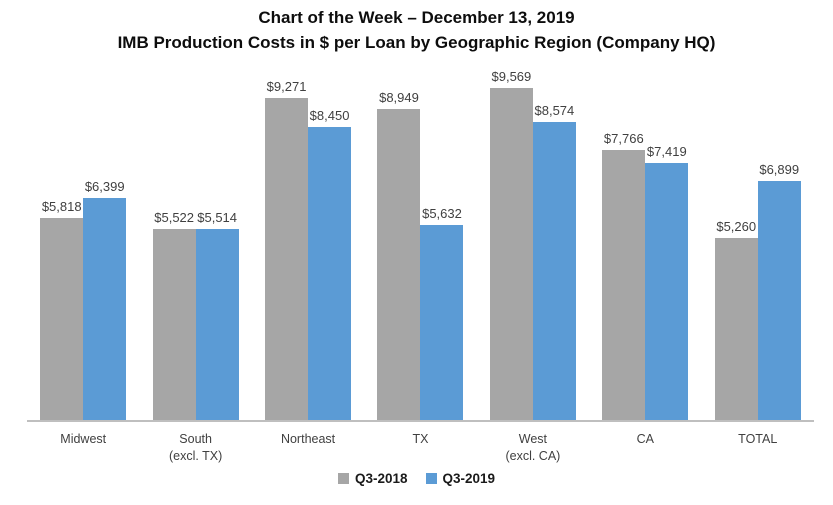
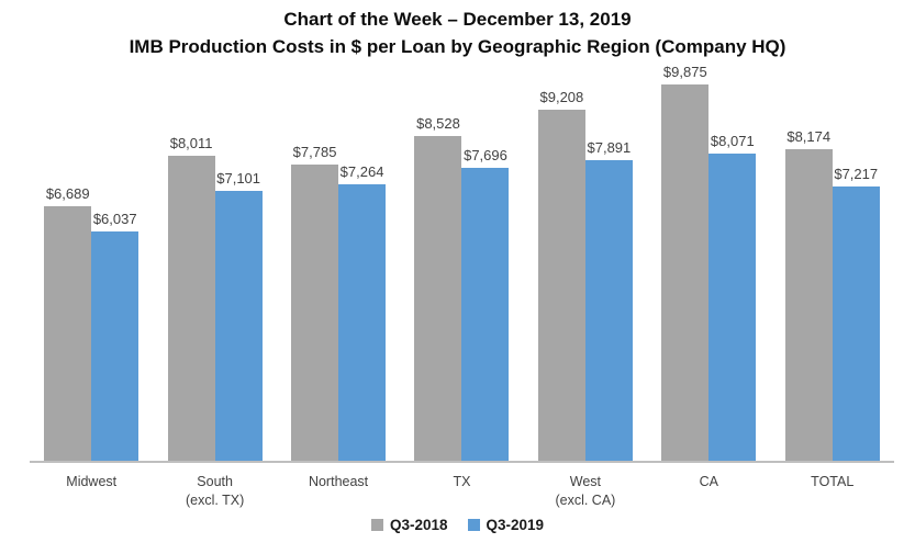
Q3-2018/Midwest: $5,818 -> $6,689
Q3-2019/Midwest: $6,399 -> $6,037
Q3-2018/South (excl. TX): $5,522 -> $8,011
Q3-2019/South (excl. TX): $5,514 -> $7,101
Q3-2018/Northeast: $9,271 -> $7,785
Q3-2019/Northeast: $8,450 -> $7,264
Q3-2018/TX: $8,949 -> $8,528
Q3-2019/TX: $5,632 -> $7,696
Q3-2018/West (excl. CA): $9,569 -> $9,208
Q3-2019/West (excl. CA): $8,574 -> $7,891
Q3-2018/CA: $7,766 -> $9,875
Q3-2019/CA: $7,419 -> $8,071
Q3-2018/TOTAL: $5,260 -> $8,174
Q3-2019/TOTAL: $6,899 -> $7,217
